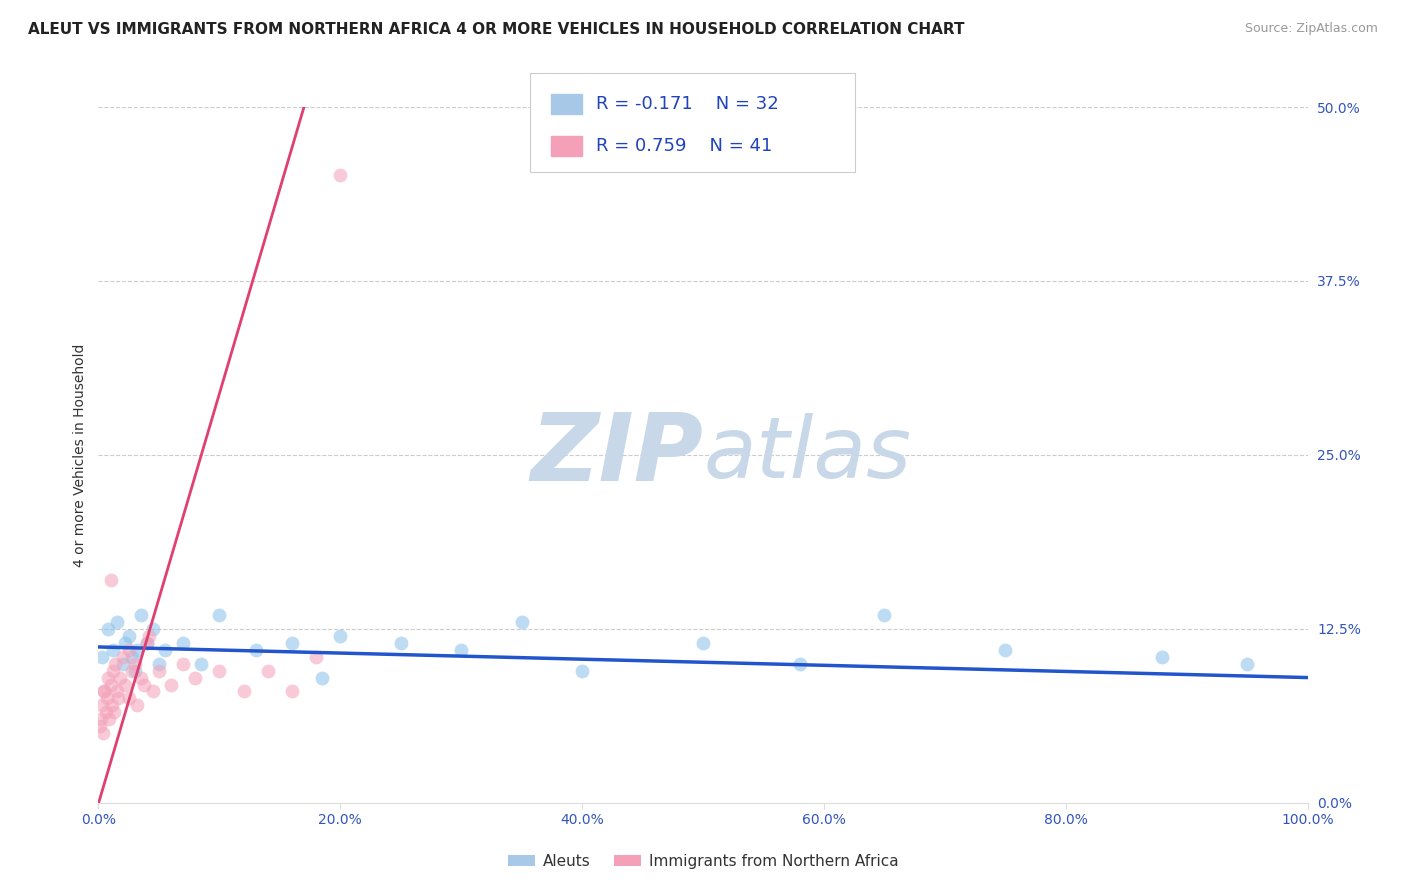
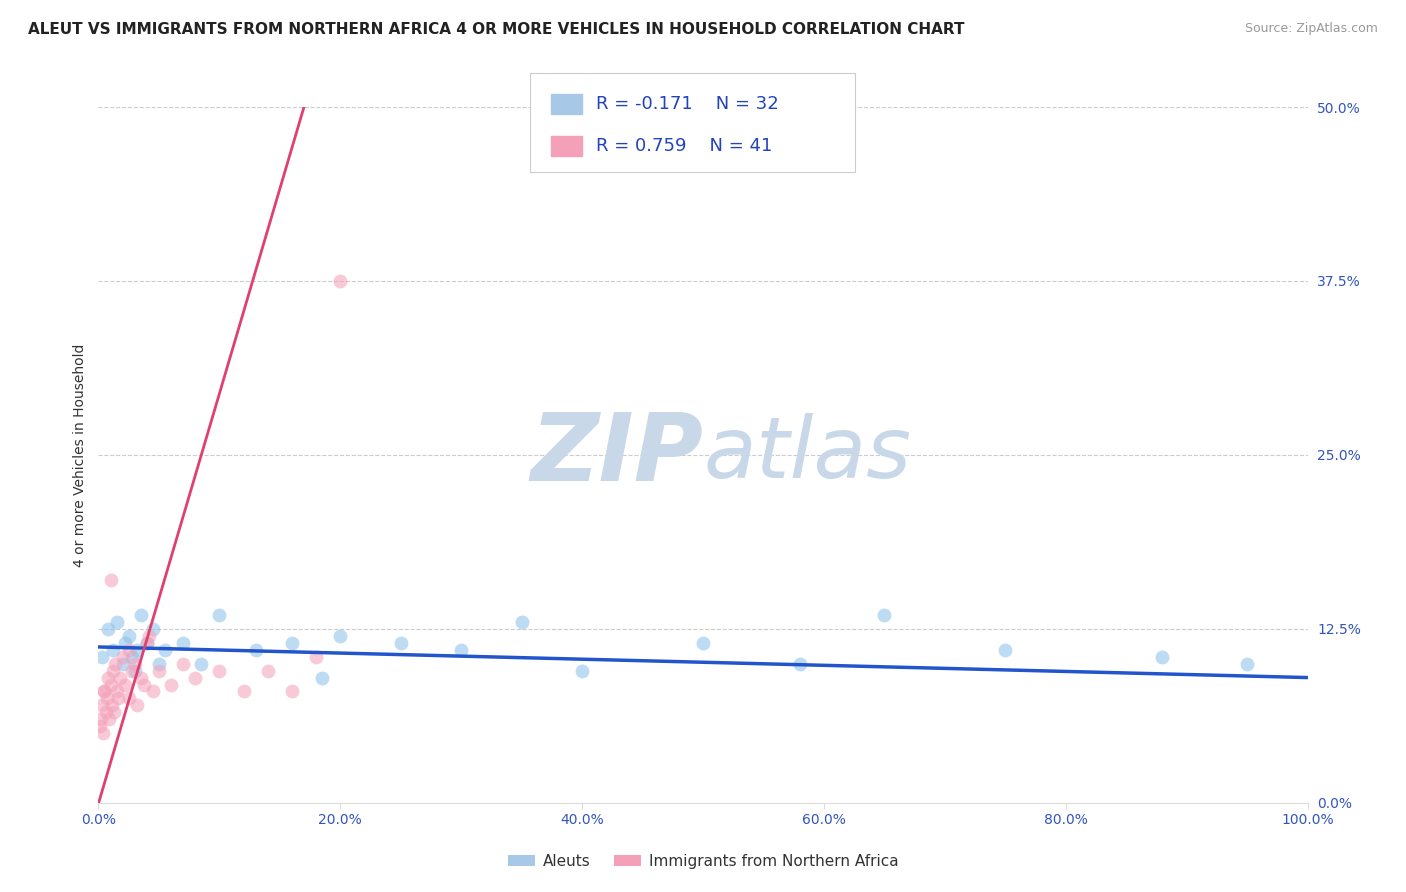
Immigrants from Northern Africa/20.0%: 45.1% -> 37.5%
